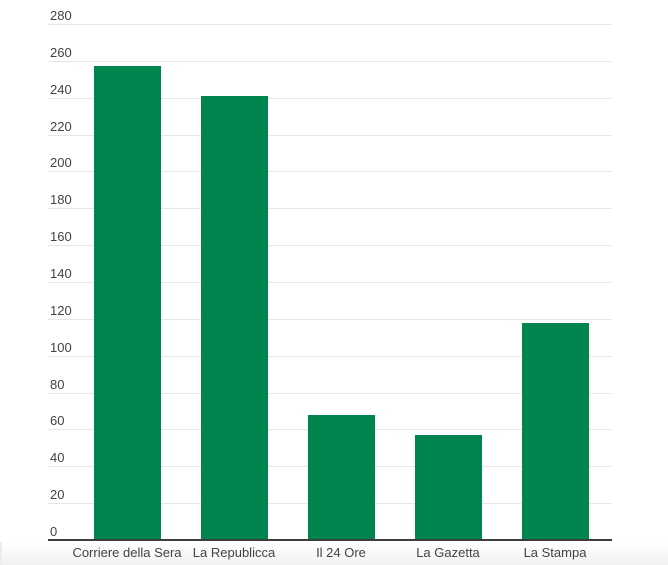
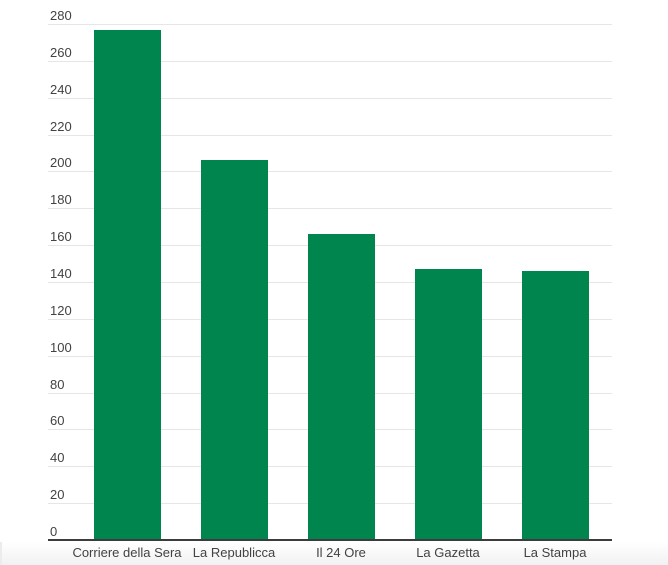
Corriere della Sera: 257 -> 277
La Republicca: 241 -> 206
Il 24 Ore: 68 -> 166
La Gazetta: 57 -> 147
La Stampa: 118 -> 146
